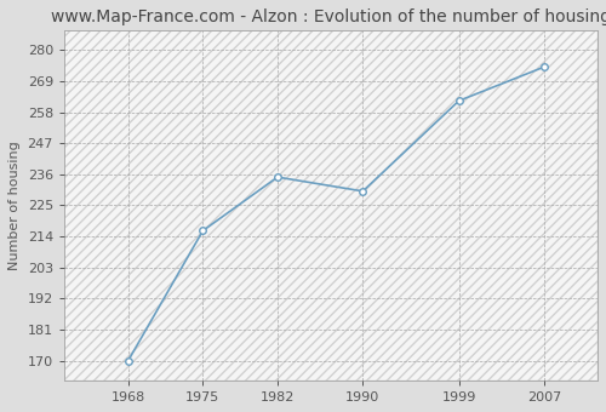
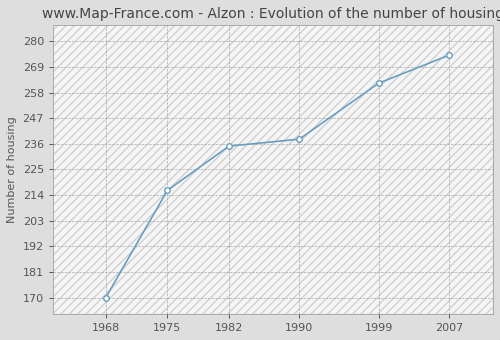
1990: 230 -> 238
